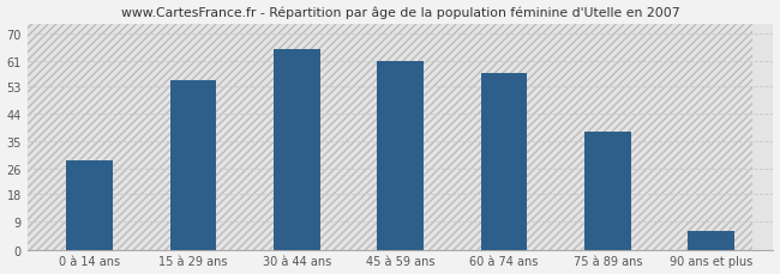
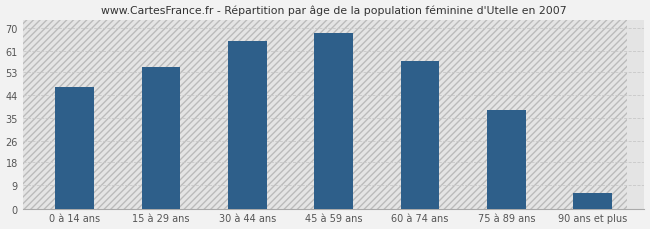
0 à 14 ans: 29 -> 47
45 à 59 ans: 61 -> 68
